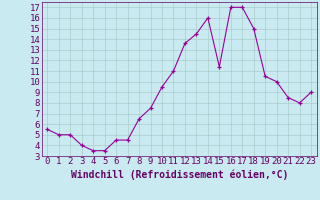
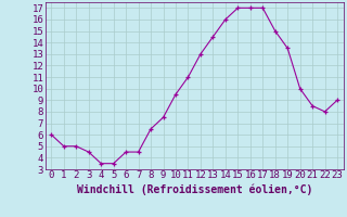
0: 5.5 -> 6.0
3: 4.0 -> 4.5
12: 13.6 -> 13.0
15: 11.4 -> 17.0
19: 10.5 -> 13.5
